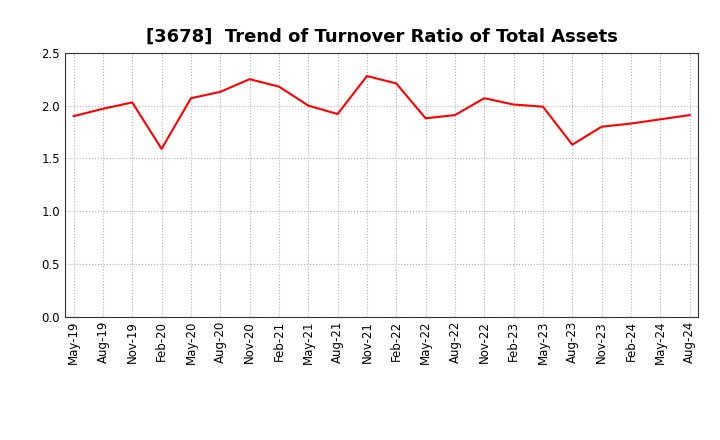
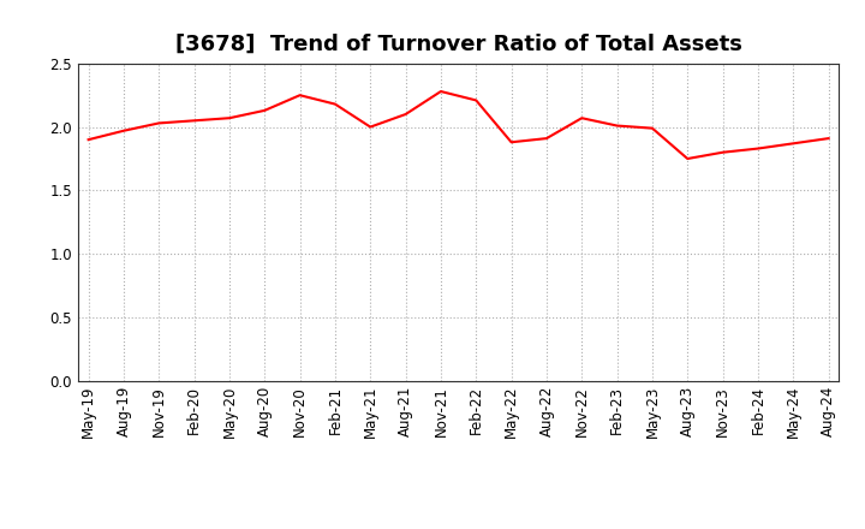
Feb-20: 1.59 -> 2.05
Aug-21: 1.92 -> 2.10
Aug-23: 1.63 -> 1.75
